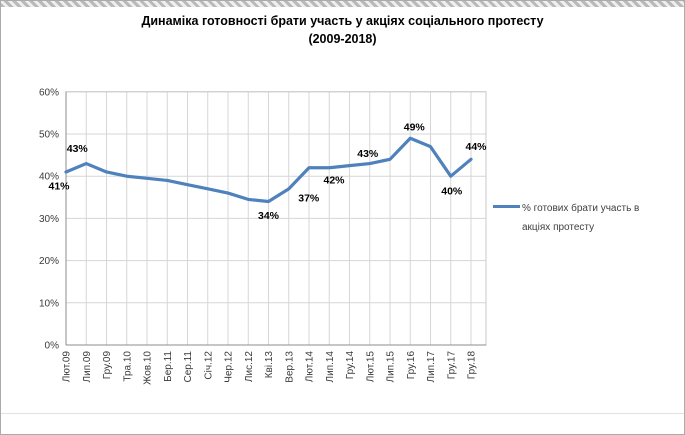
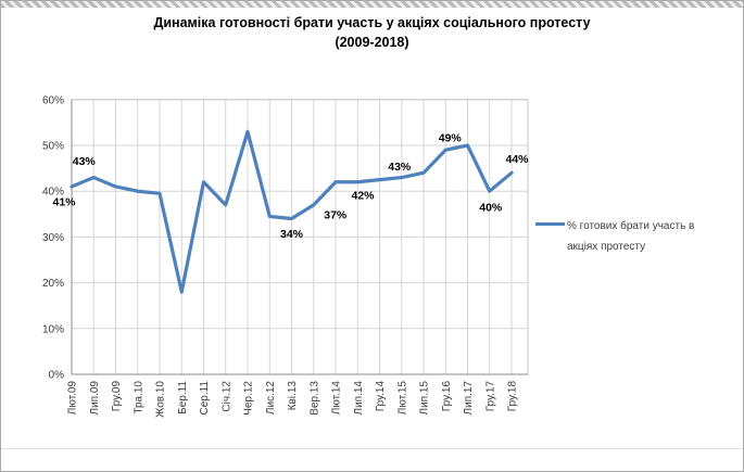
Бер.11: 39% -> 18%
Сер.11: 38% -> 42%
Чер.12: 36% -> 53%
Лип.17: 47% -> 50%
